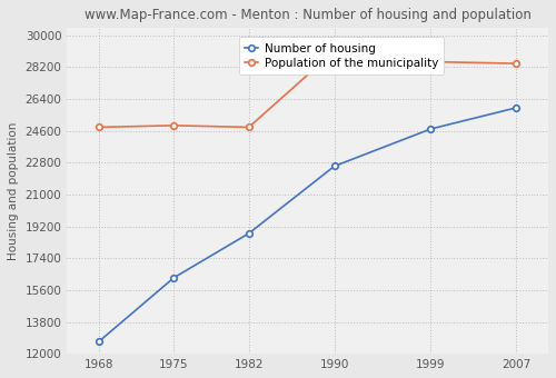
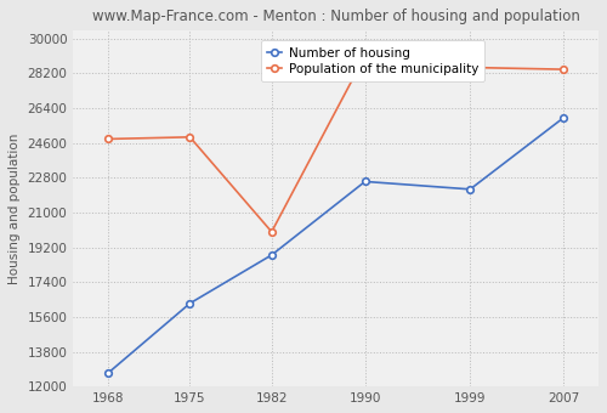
Population of the municipality/1982: 24800 -> 20000
Number of housing/1999: 24700 -> 22200
